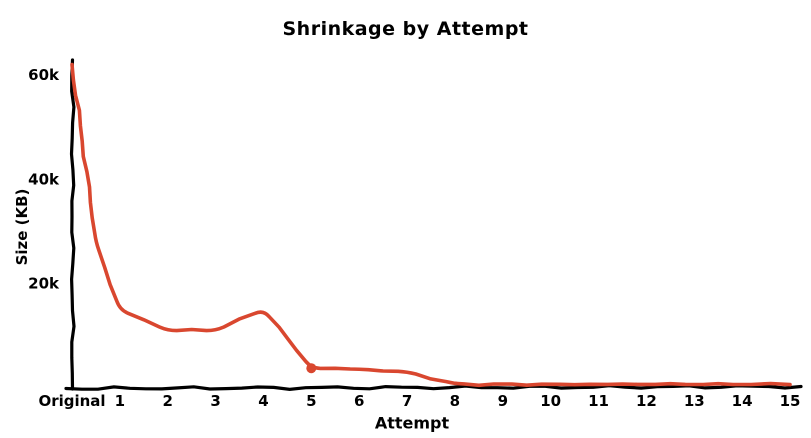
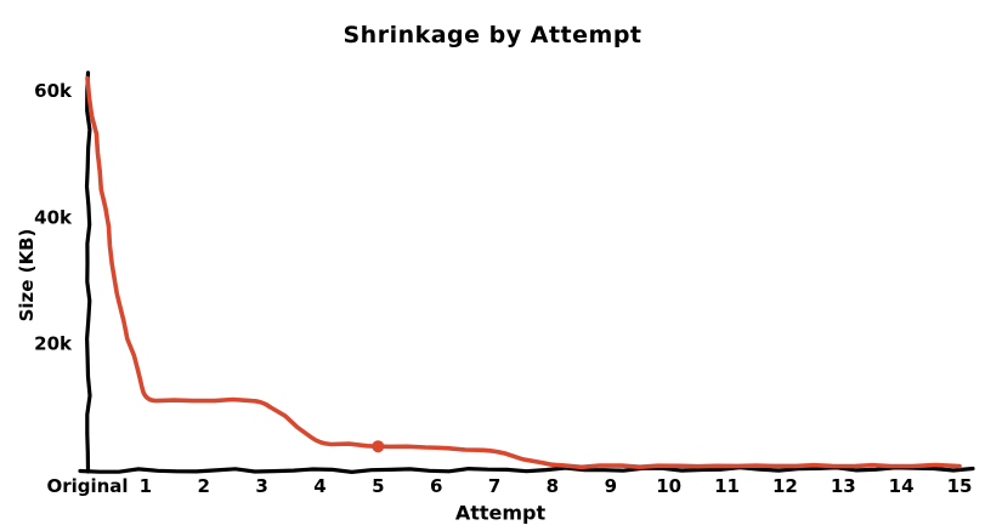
1: 15k -> 11k
4: 15k -> 4k
